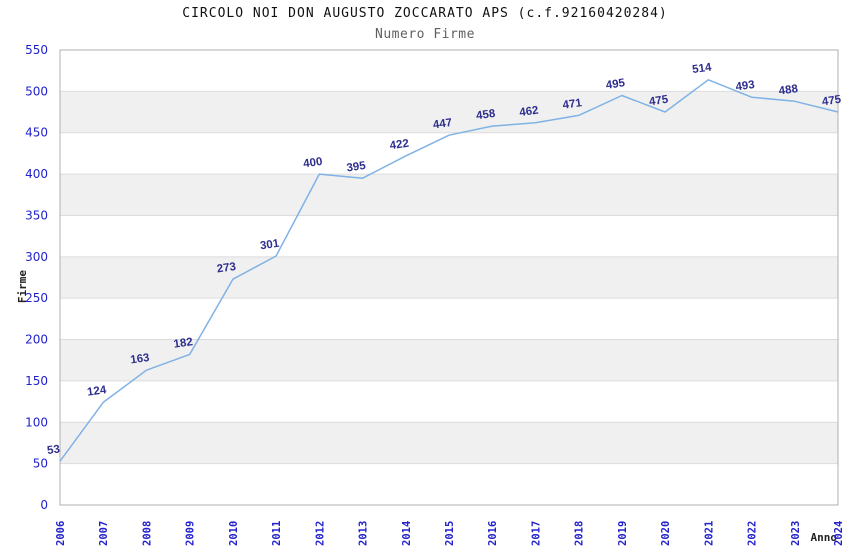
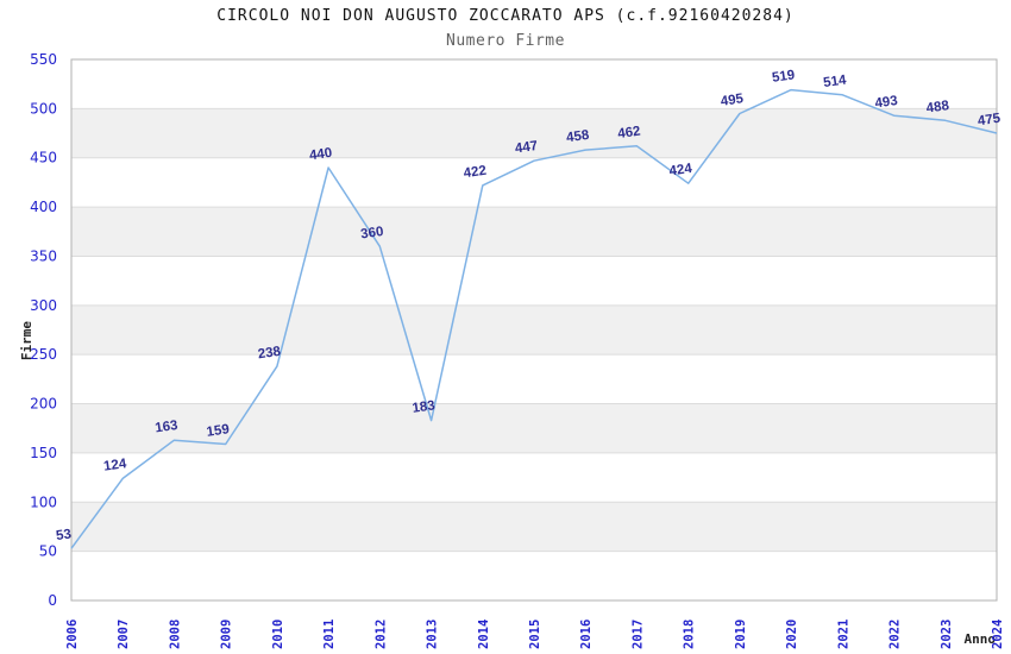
2009: 182 -> 159
2010: 273 -> 238
2011: 301 -> 440
2012: 400 -> 360
2013: 395 -> 183
2018: 471 -> 424
2020: 475 -> 519
